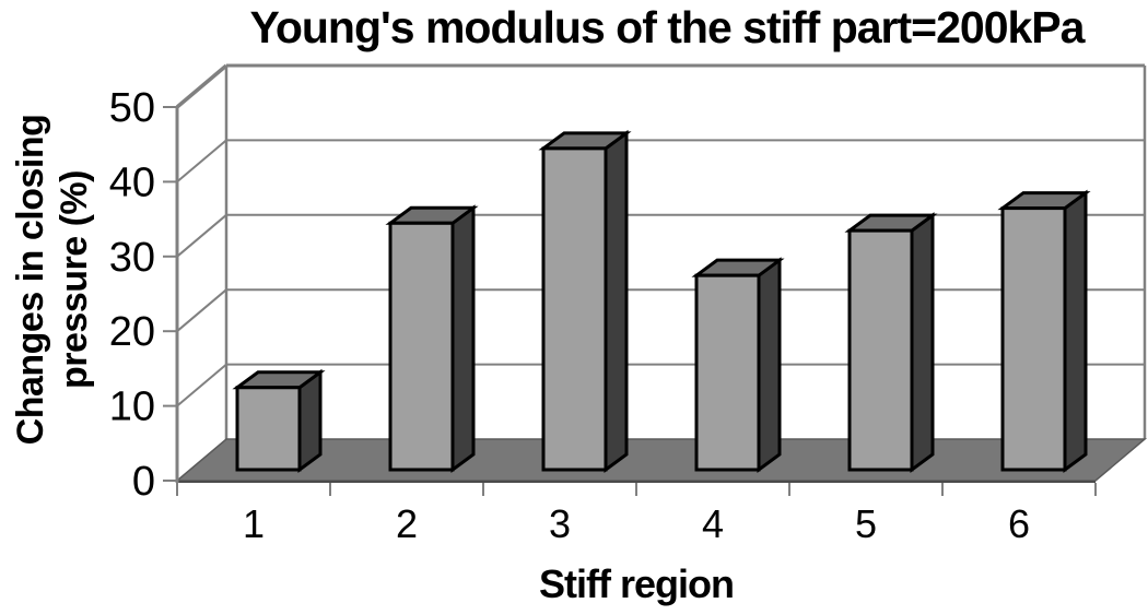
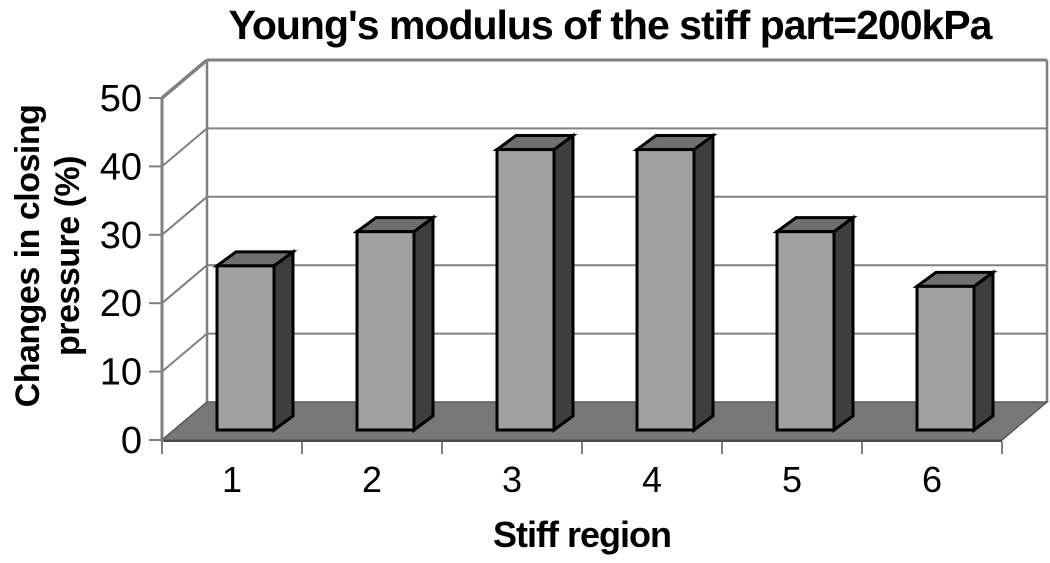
1: 11 -> 24
2: 33 -> 29
3: 43 -> 41
4: 26 -> 41
5: 32 -> 29
6: 35 -> 21
